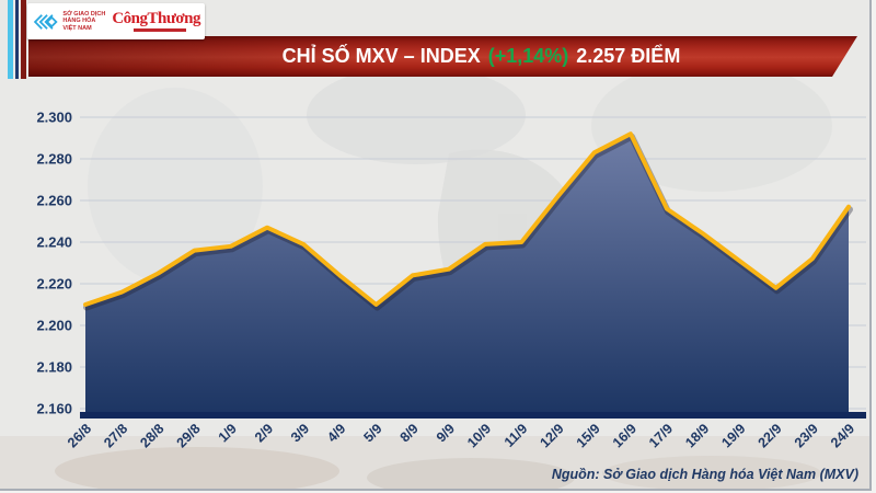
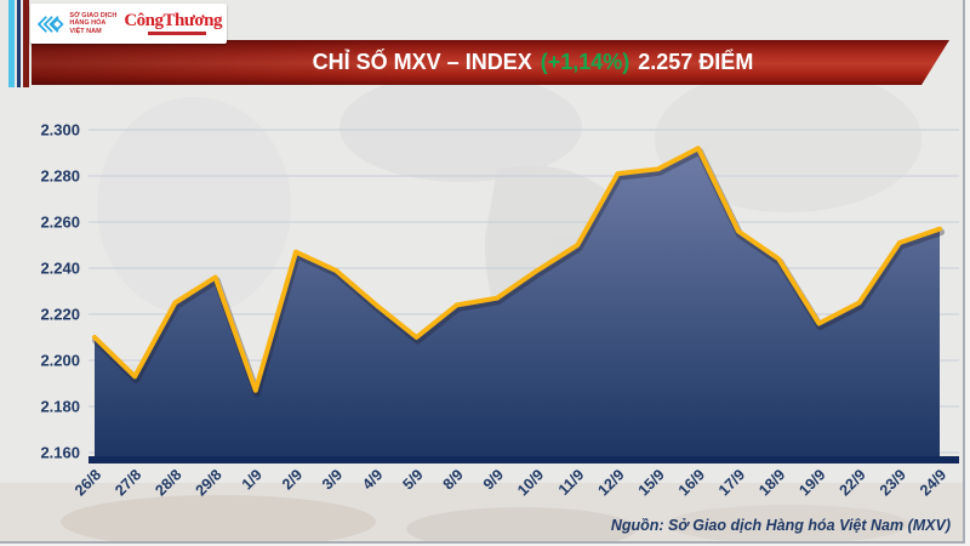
27/8: 2.216 -> 2.193
1/9: 2.238 -> 2.187
11/9: 2.240 -> 2.250
12/9: 2.262 -> 2.281
19/9: 2.231 -> 2.216
22/9: 2.218 -> 2.225
23/9: 2.232 -> 2.251
